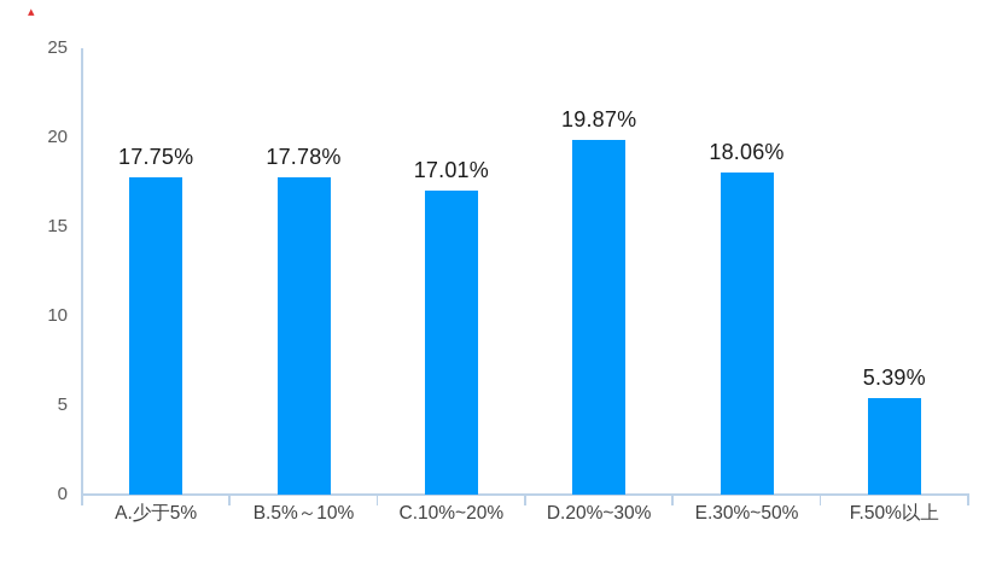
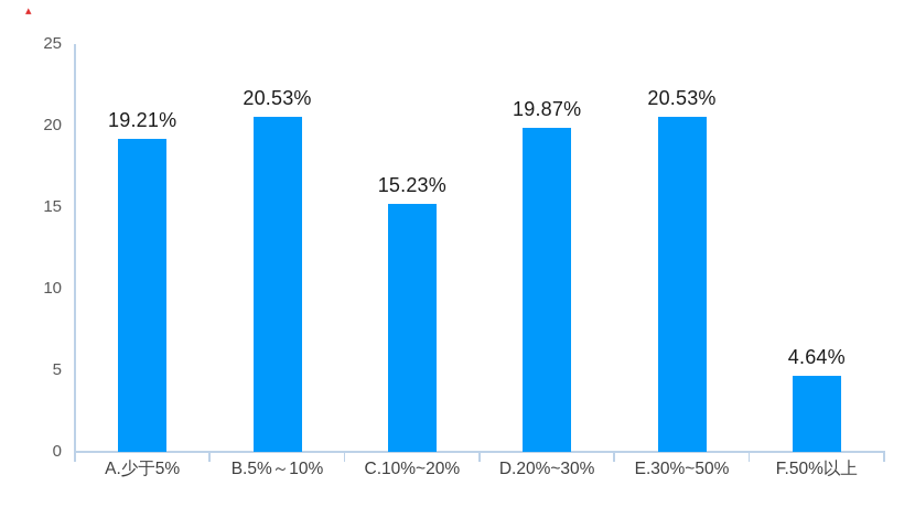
A.少于5%: 17.75% -> 19.21%
B.5%～10%: 17.78% -> 20.53%
C.10%~20%: 17.01% -> 15.23%
E.30%~50%: 18.06% -> 20.53%
F.50%以上: 5.39% -> 4.64%
